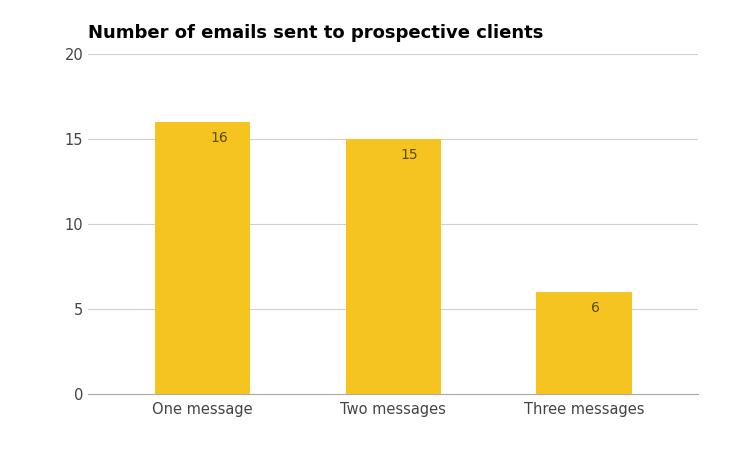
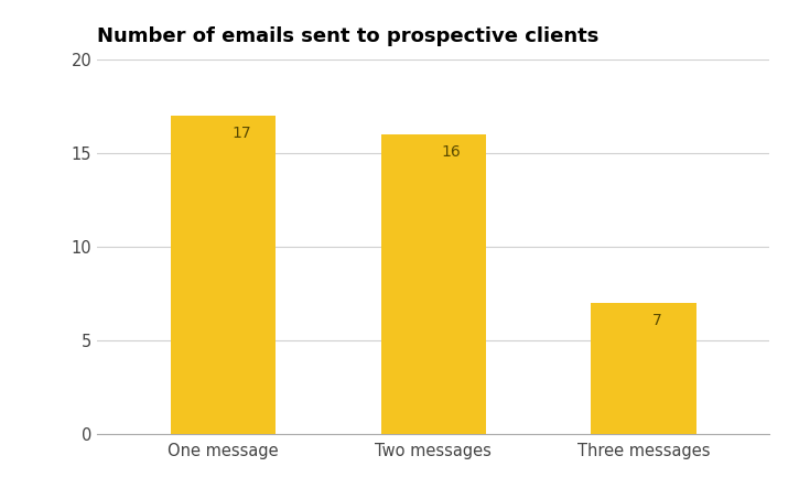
One message: 16 -> 17
Two messages: 15 -> 16
Three messages: 6 -> 7
